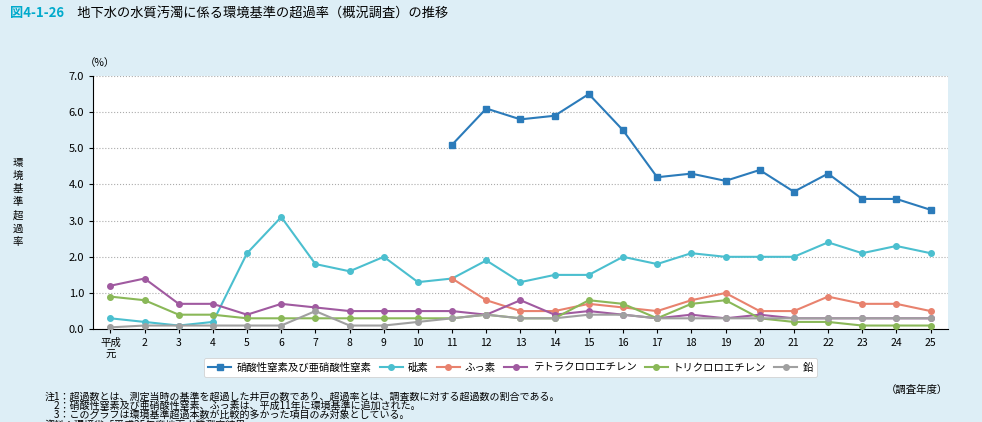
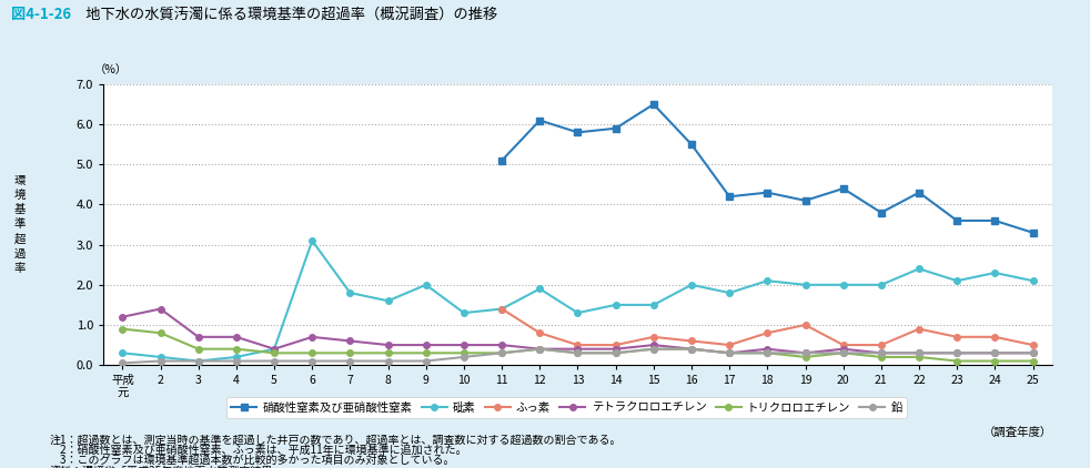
砒素/5: 2.1 -> 0.4
鉛/7: 0.50 -> 0.10
テトラクロロエチレン/13: 0.8 -> 0.4
トリクロロエチレン/15: 0.8 -> 0.4
トリクロロエチレン/16: 0.7 -> 0.4
トリクロロエチレン/18: 0.7 -> 0.3
トリクロロエチレン/19: 0.8 -> 0.2
